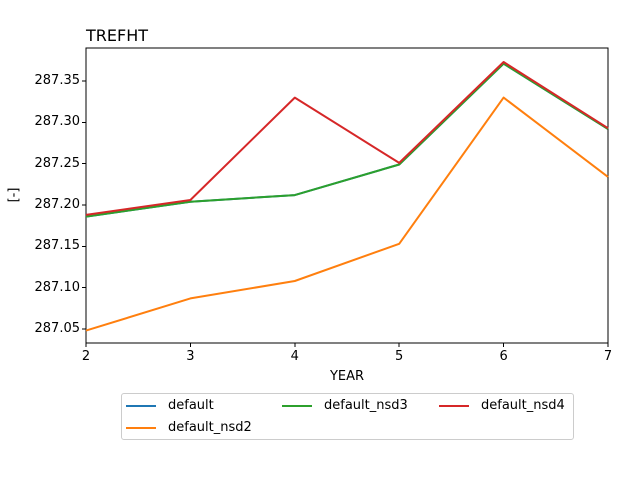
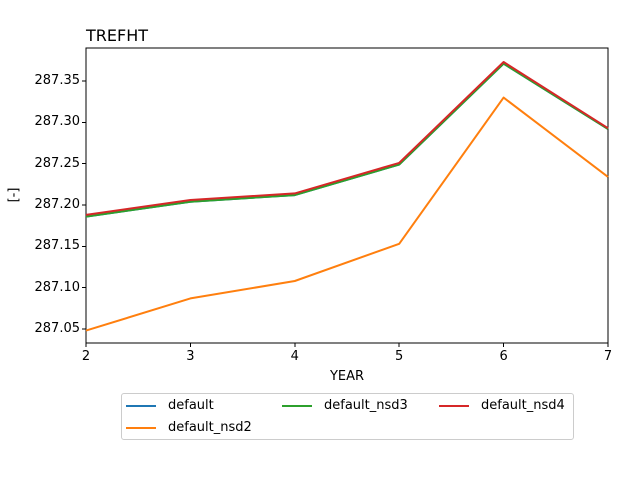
default_nsd4/4: 287.33 -> 287.21
